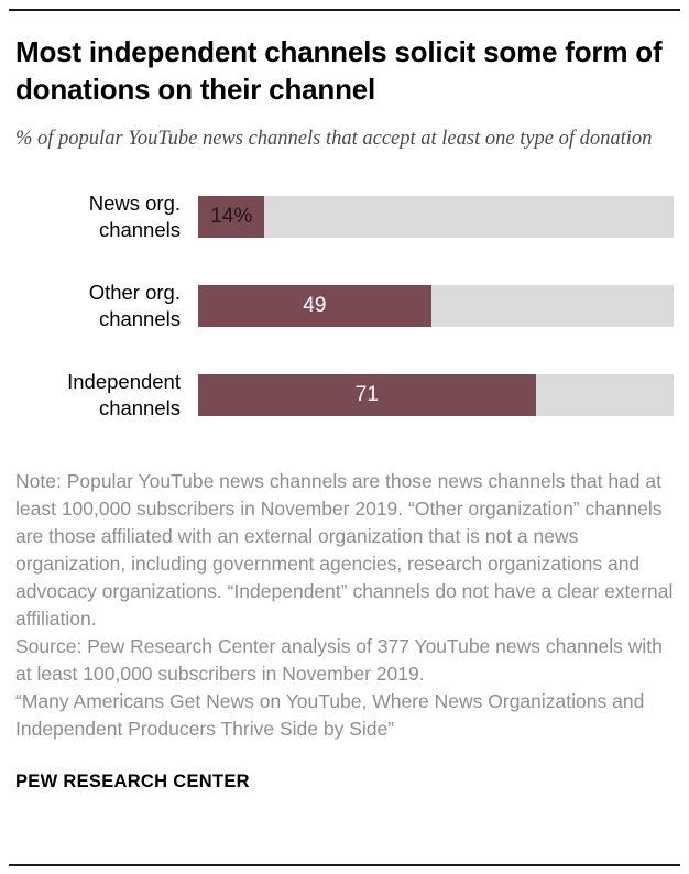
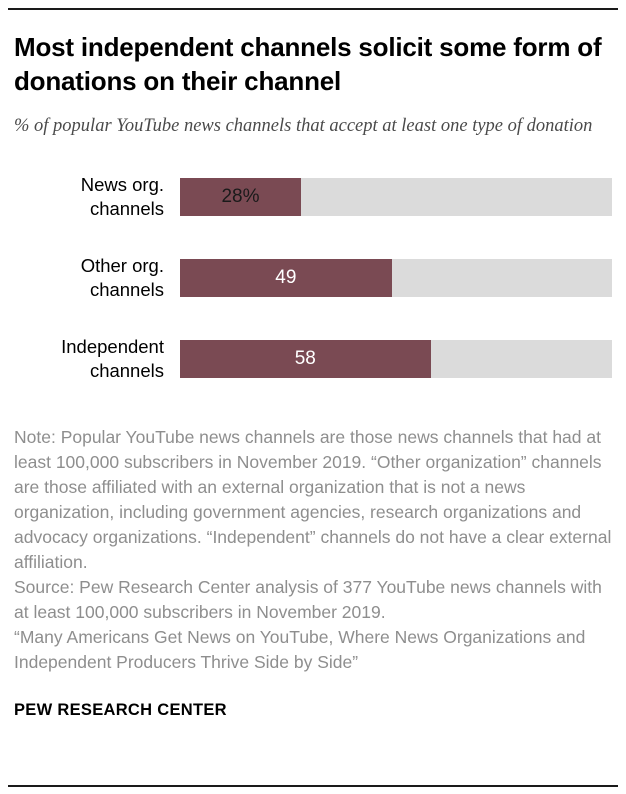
News org. channels: 14% -> 28%
Independent channels: 71 -> 58
